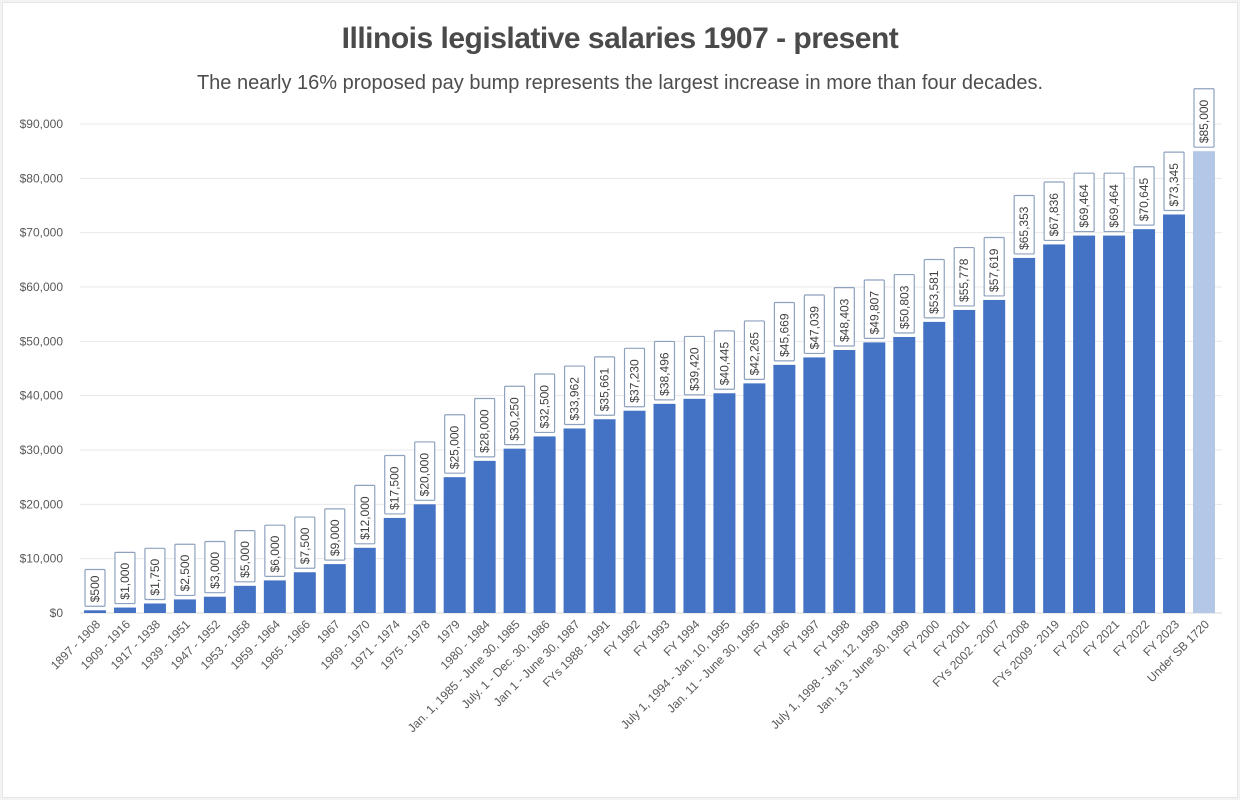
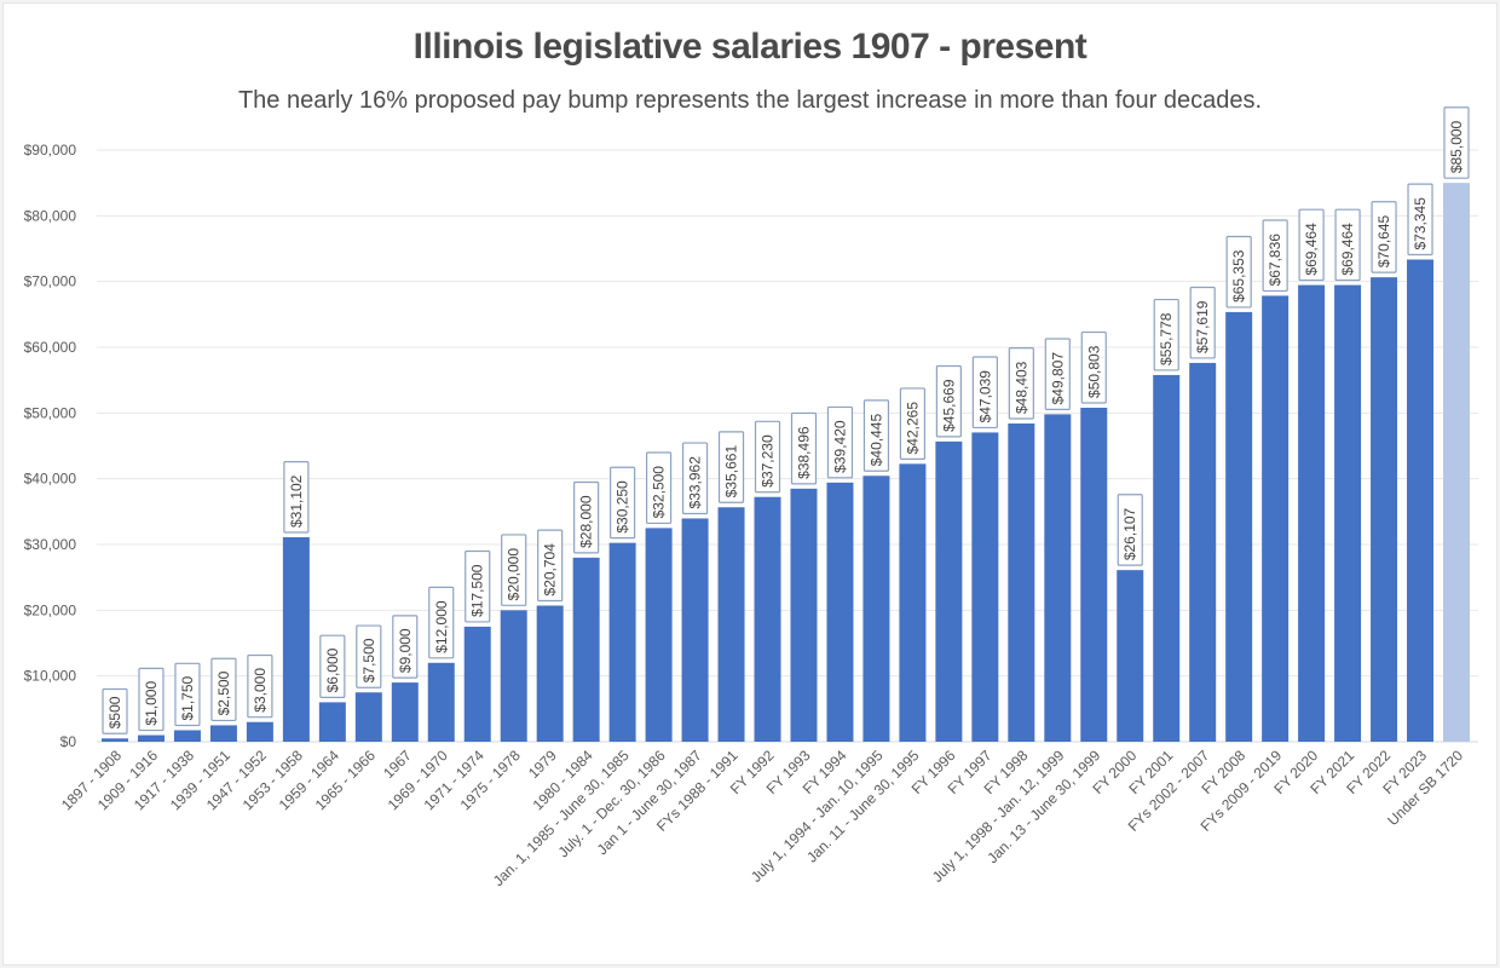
1953 - 1958: $5,000 -> $31,102
1979: $25,000 -> $20,704
FY 2000: $53,581 -> $26,107
